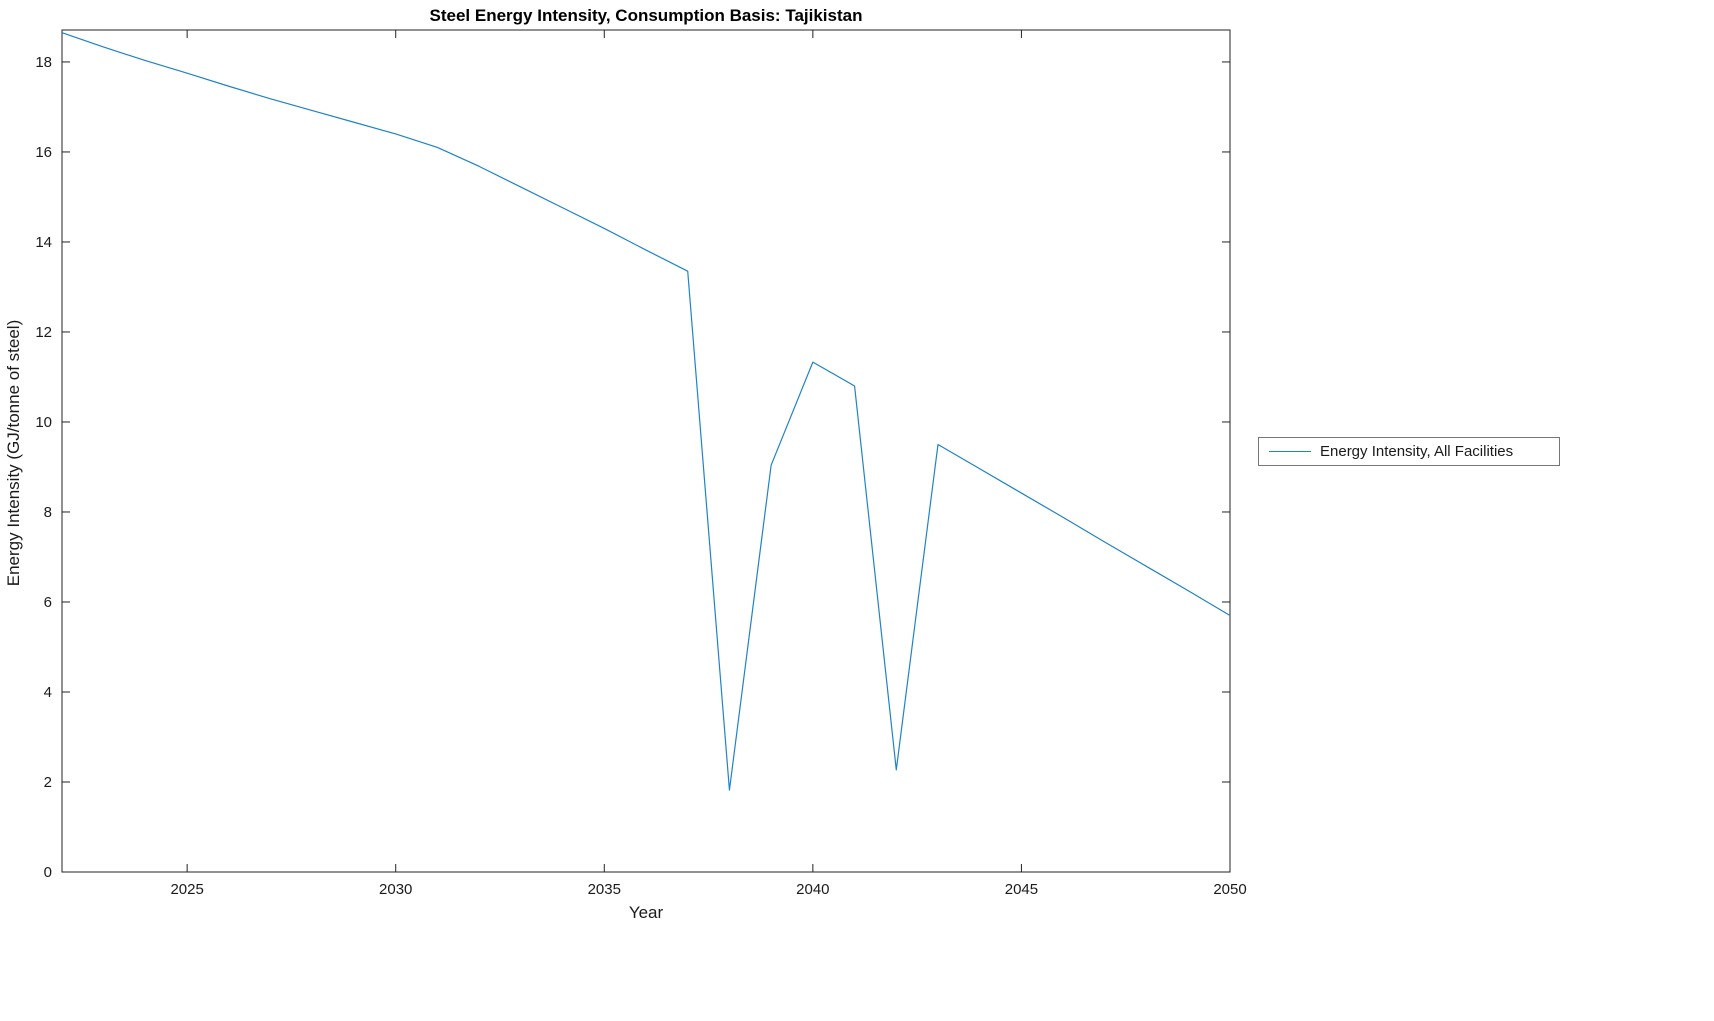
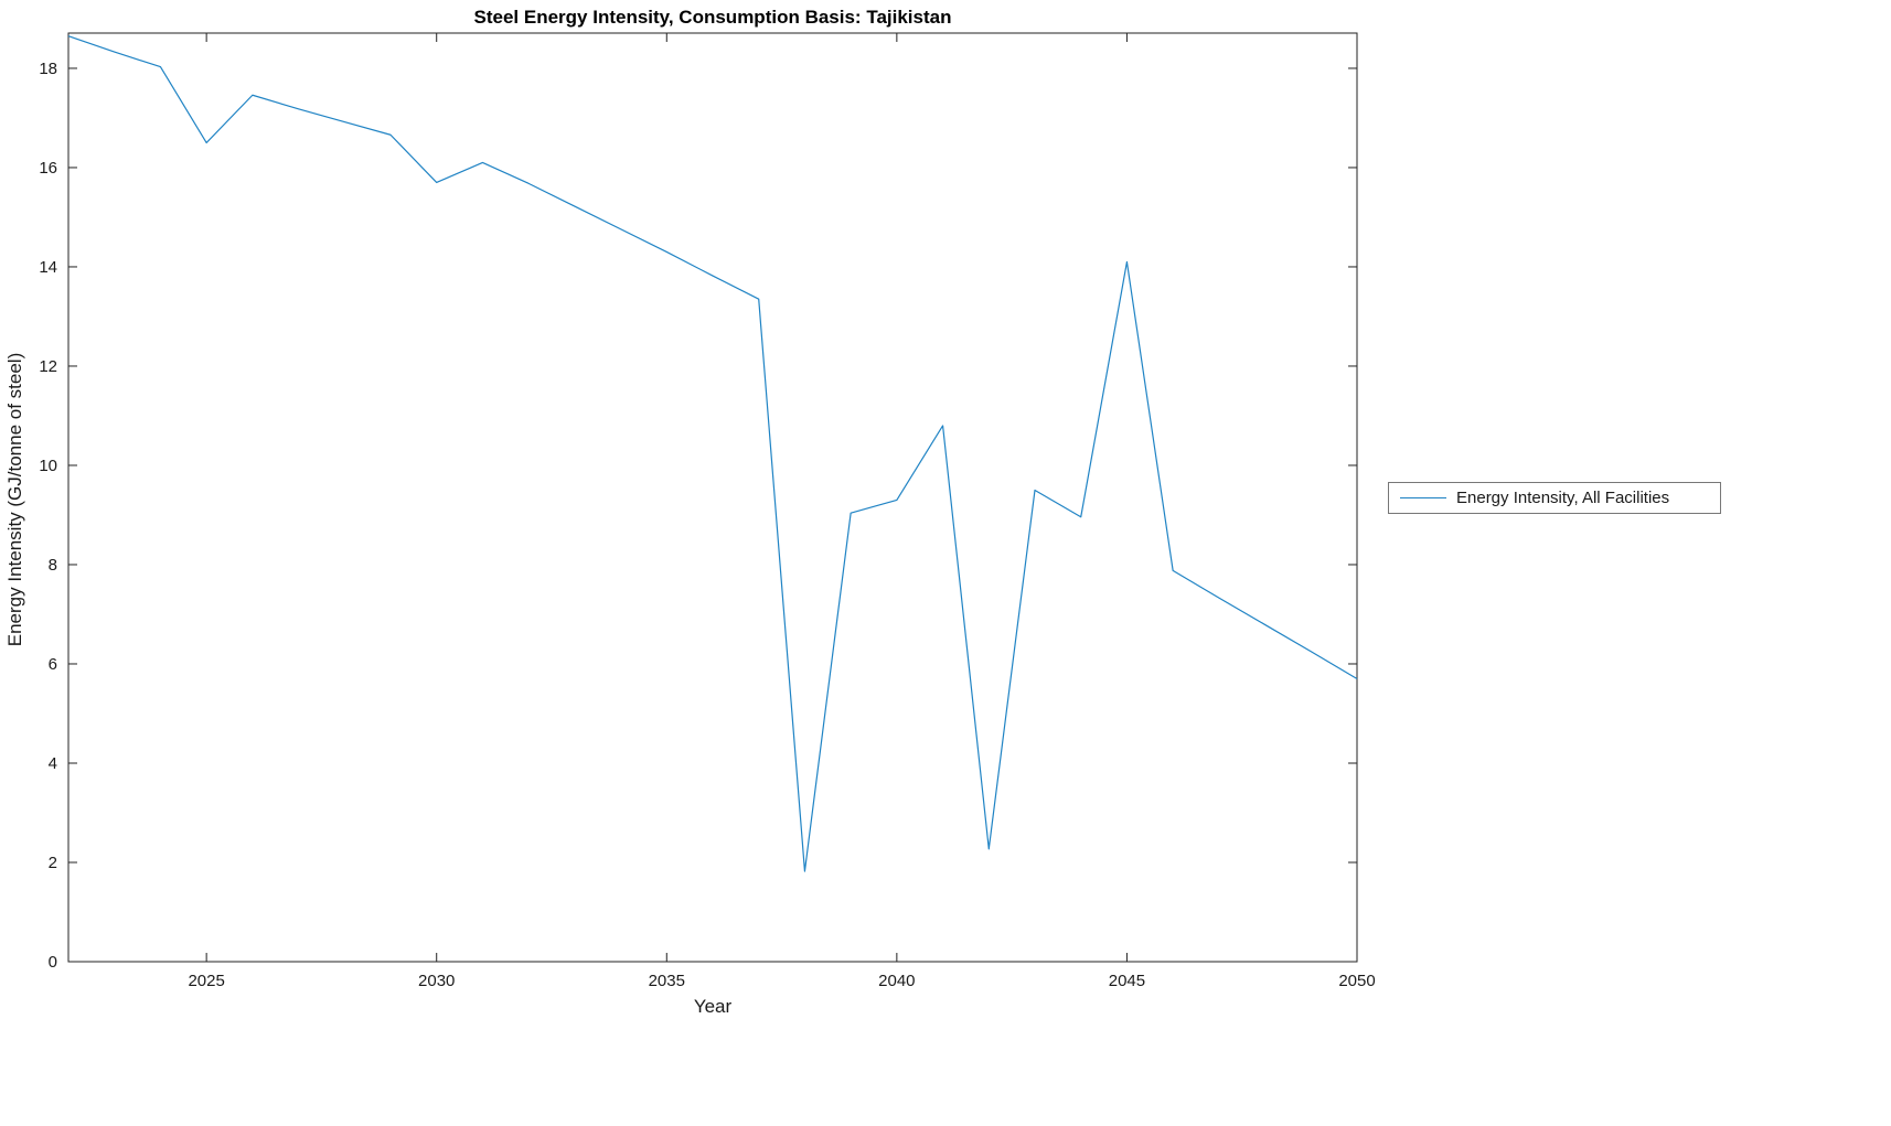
2025: 17.8 -> 16.5
2030: 16.4 -> 15.7
2040: 11.3 -> 9.3
2045: 8.4 -> 14.1
